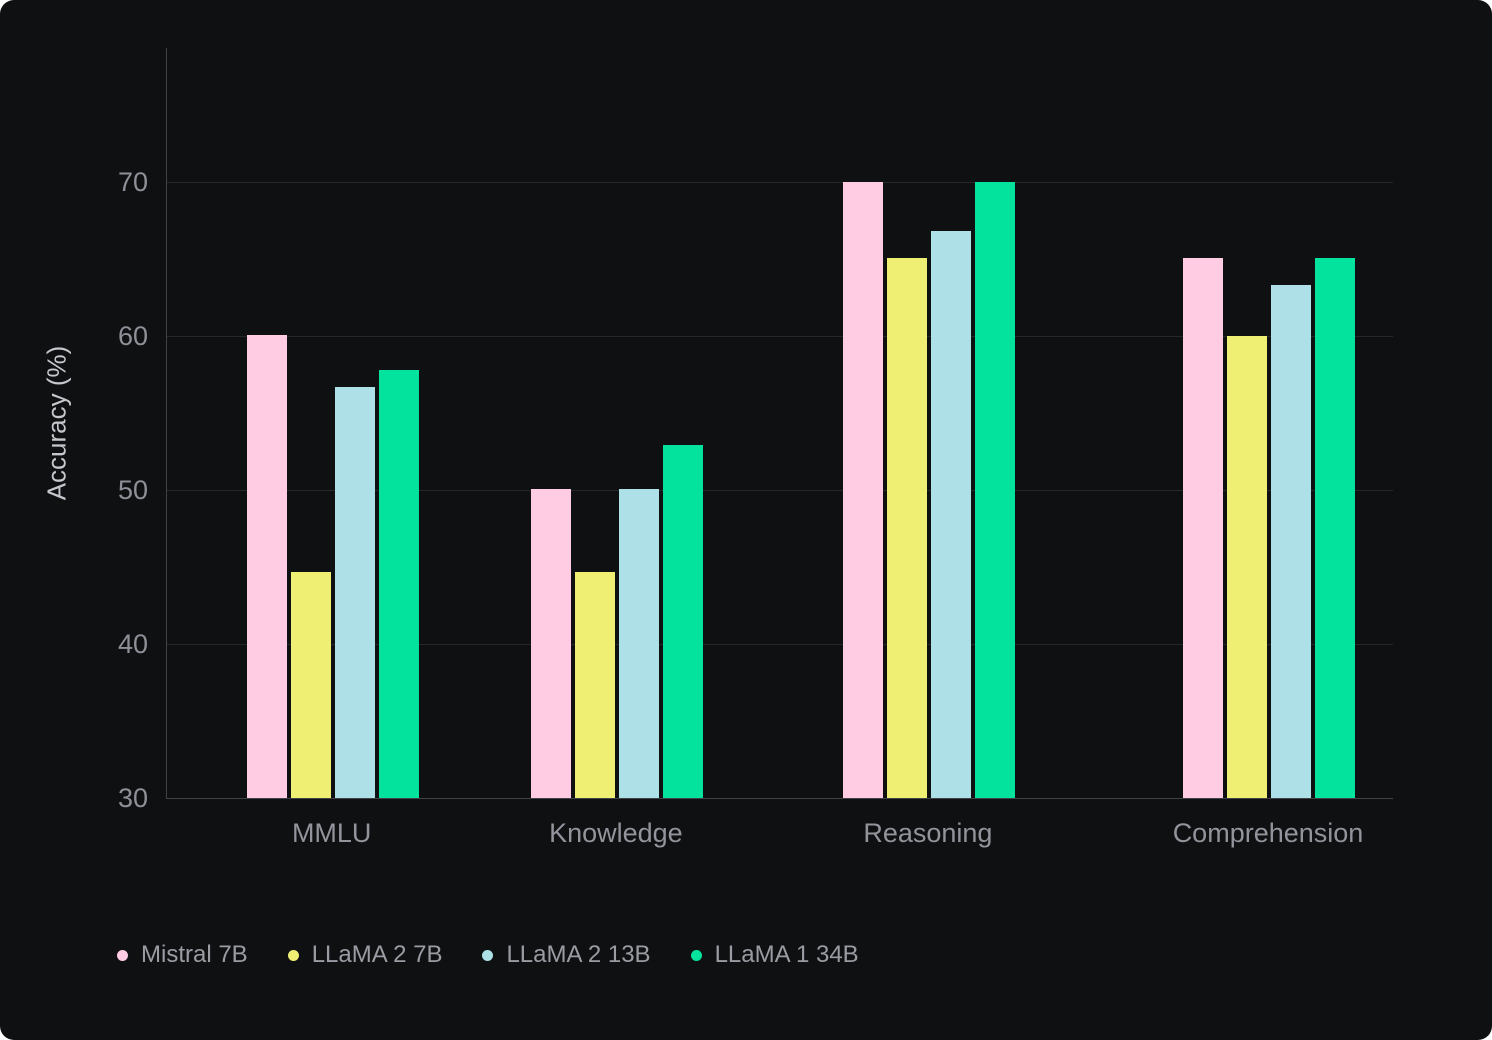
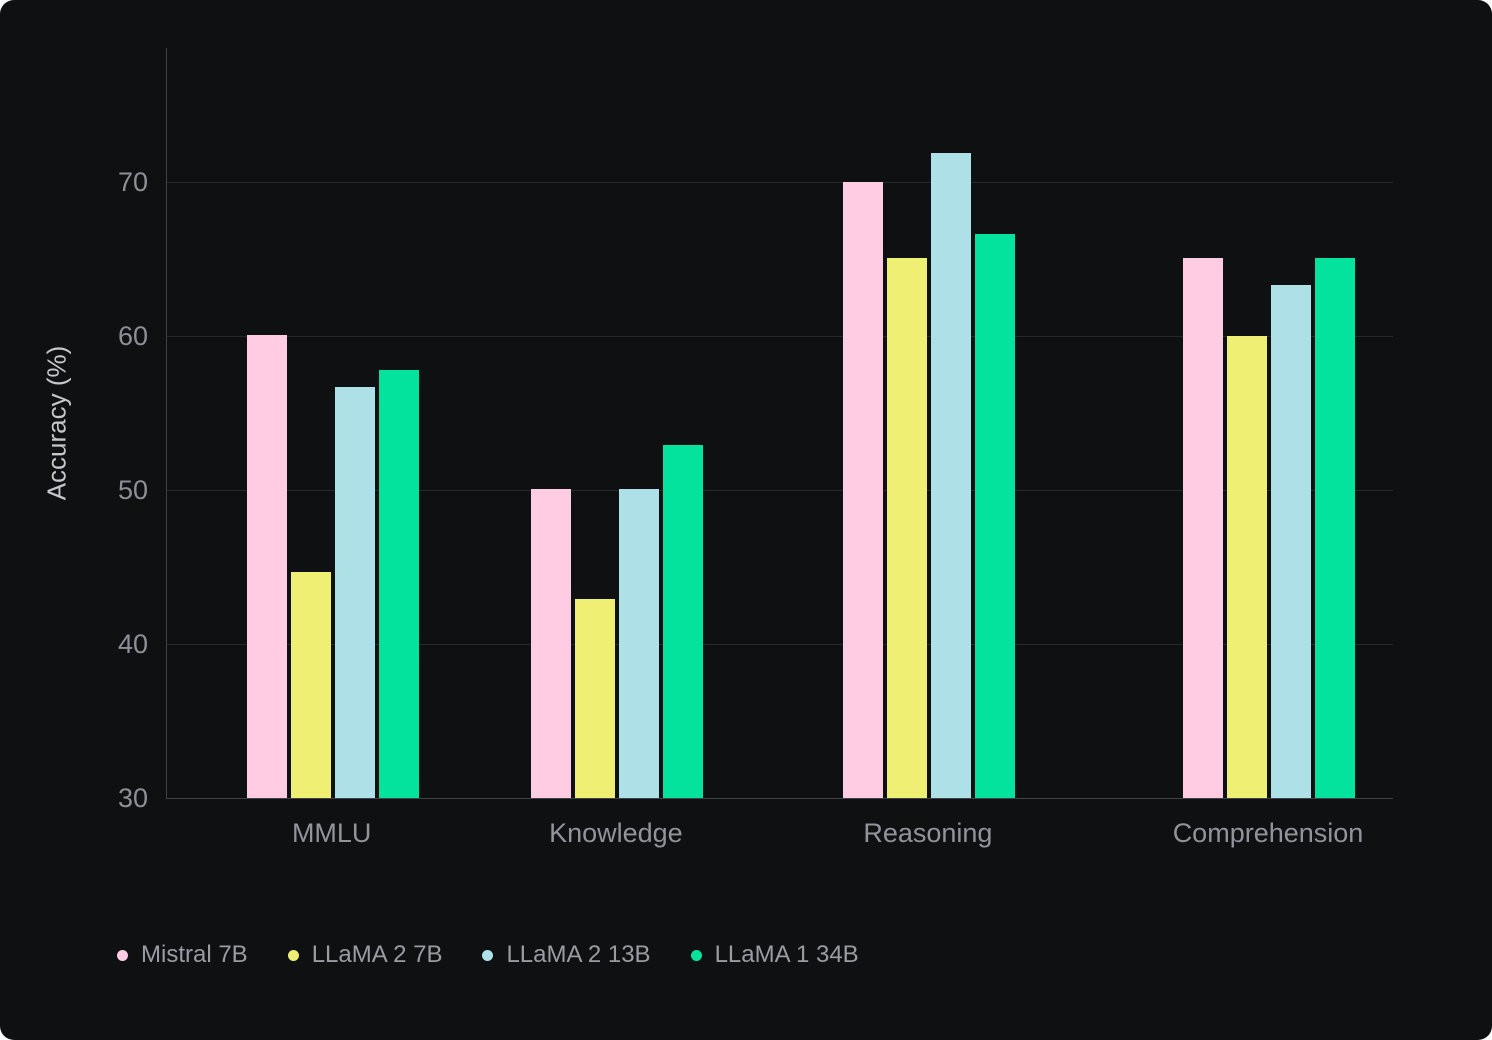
LLaMA 2 7B/Knowledge: 44.7 -> 42.9
LLaMA 2 13B/Reasoning: 66.8 -> 71.9
LLaMA 1 34B/Reasoning: 70.0 -> 66.6
